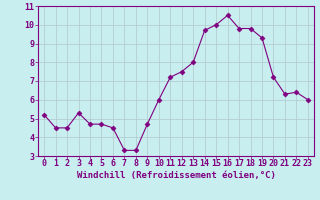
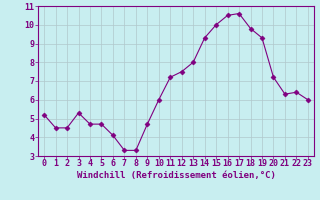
6: 4.5 -> 4.1
14: 9.7 -> 9.3
17: 9.8 -> 10.6
